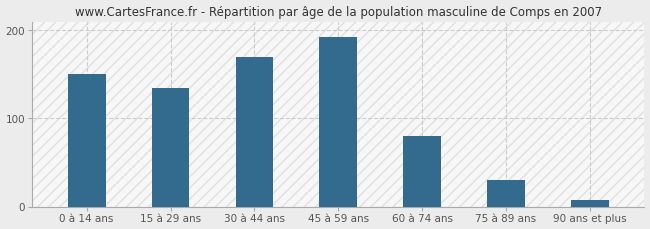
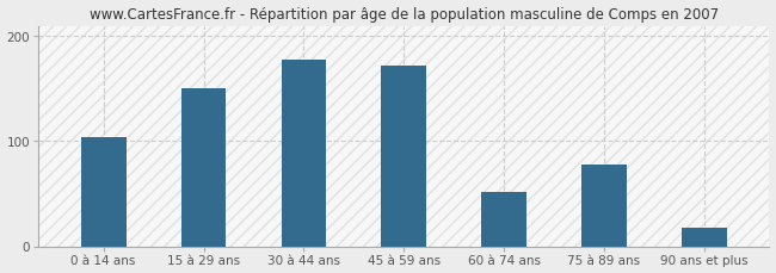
0 à 14 ans: 150 -> 104
15 à 29 ans: 135 -> 150
30 à 44 ans: 170 -> 178
45 à 59 ans: 192 -> 172
60 à 74 ans: 80 -> 52
75 à 89 ans: 30 -> 78
90 ans et plus: 7 -> 18
